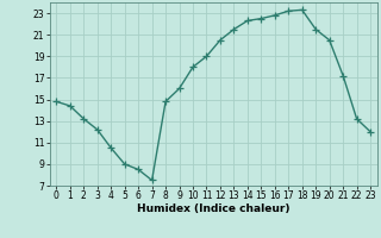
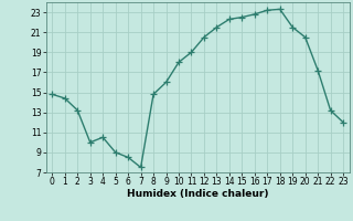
3: 12.2 -> 10.0
